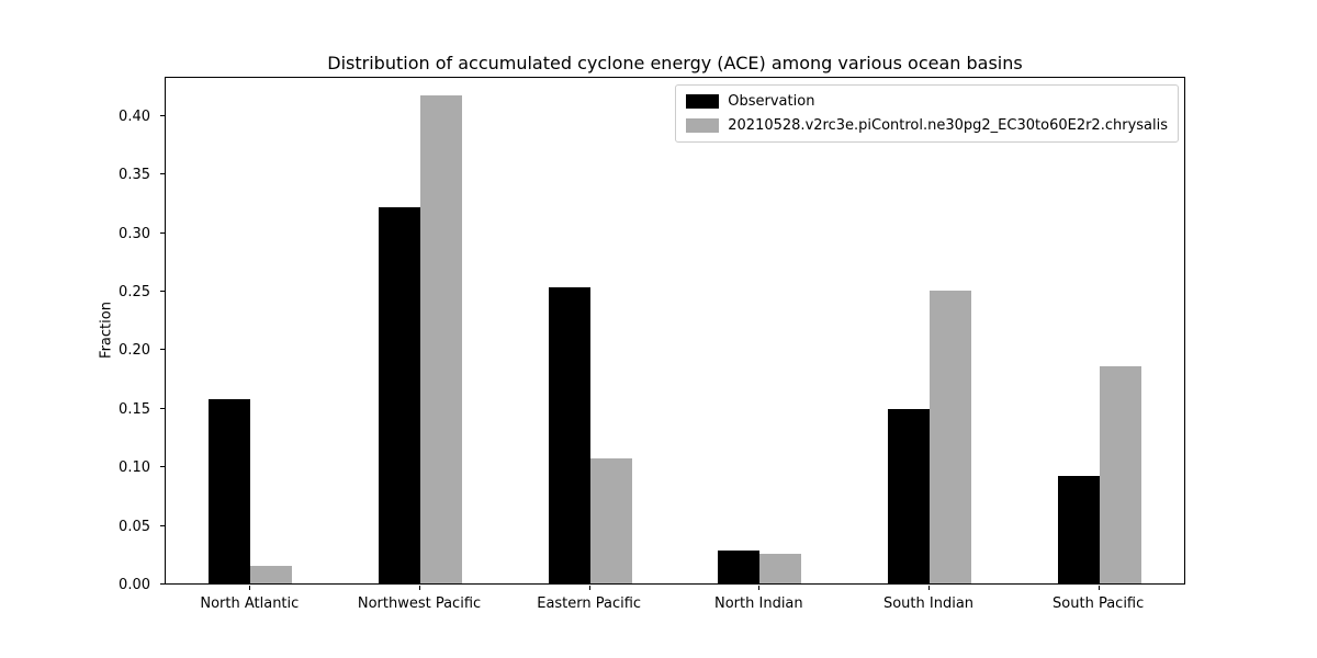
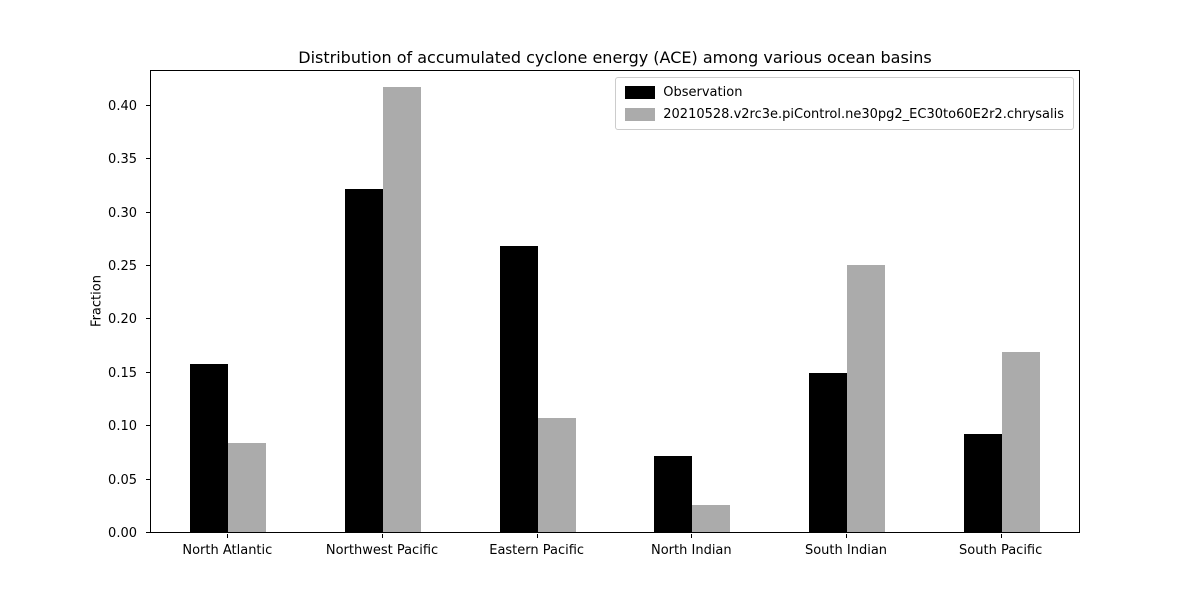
20210528.v2rc3e.piControl.ne30pg2_EC30to60E2r2.chrysalis/North Atlantic: 0.015 -> 0.083
Observation/Eastern Pacific: 0.253 -> 0.268
Observation/North Indian: 0.028 -> 0.071
20210528.v2rc3e.piControl.ne30pg2_EC30to60E2r2.chrysalis/South Pacific: 0.185 -> 0.169
